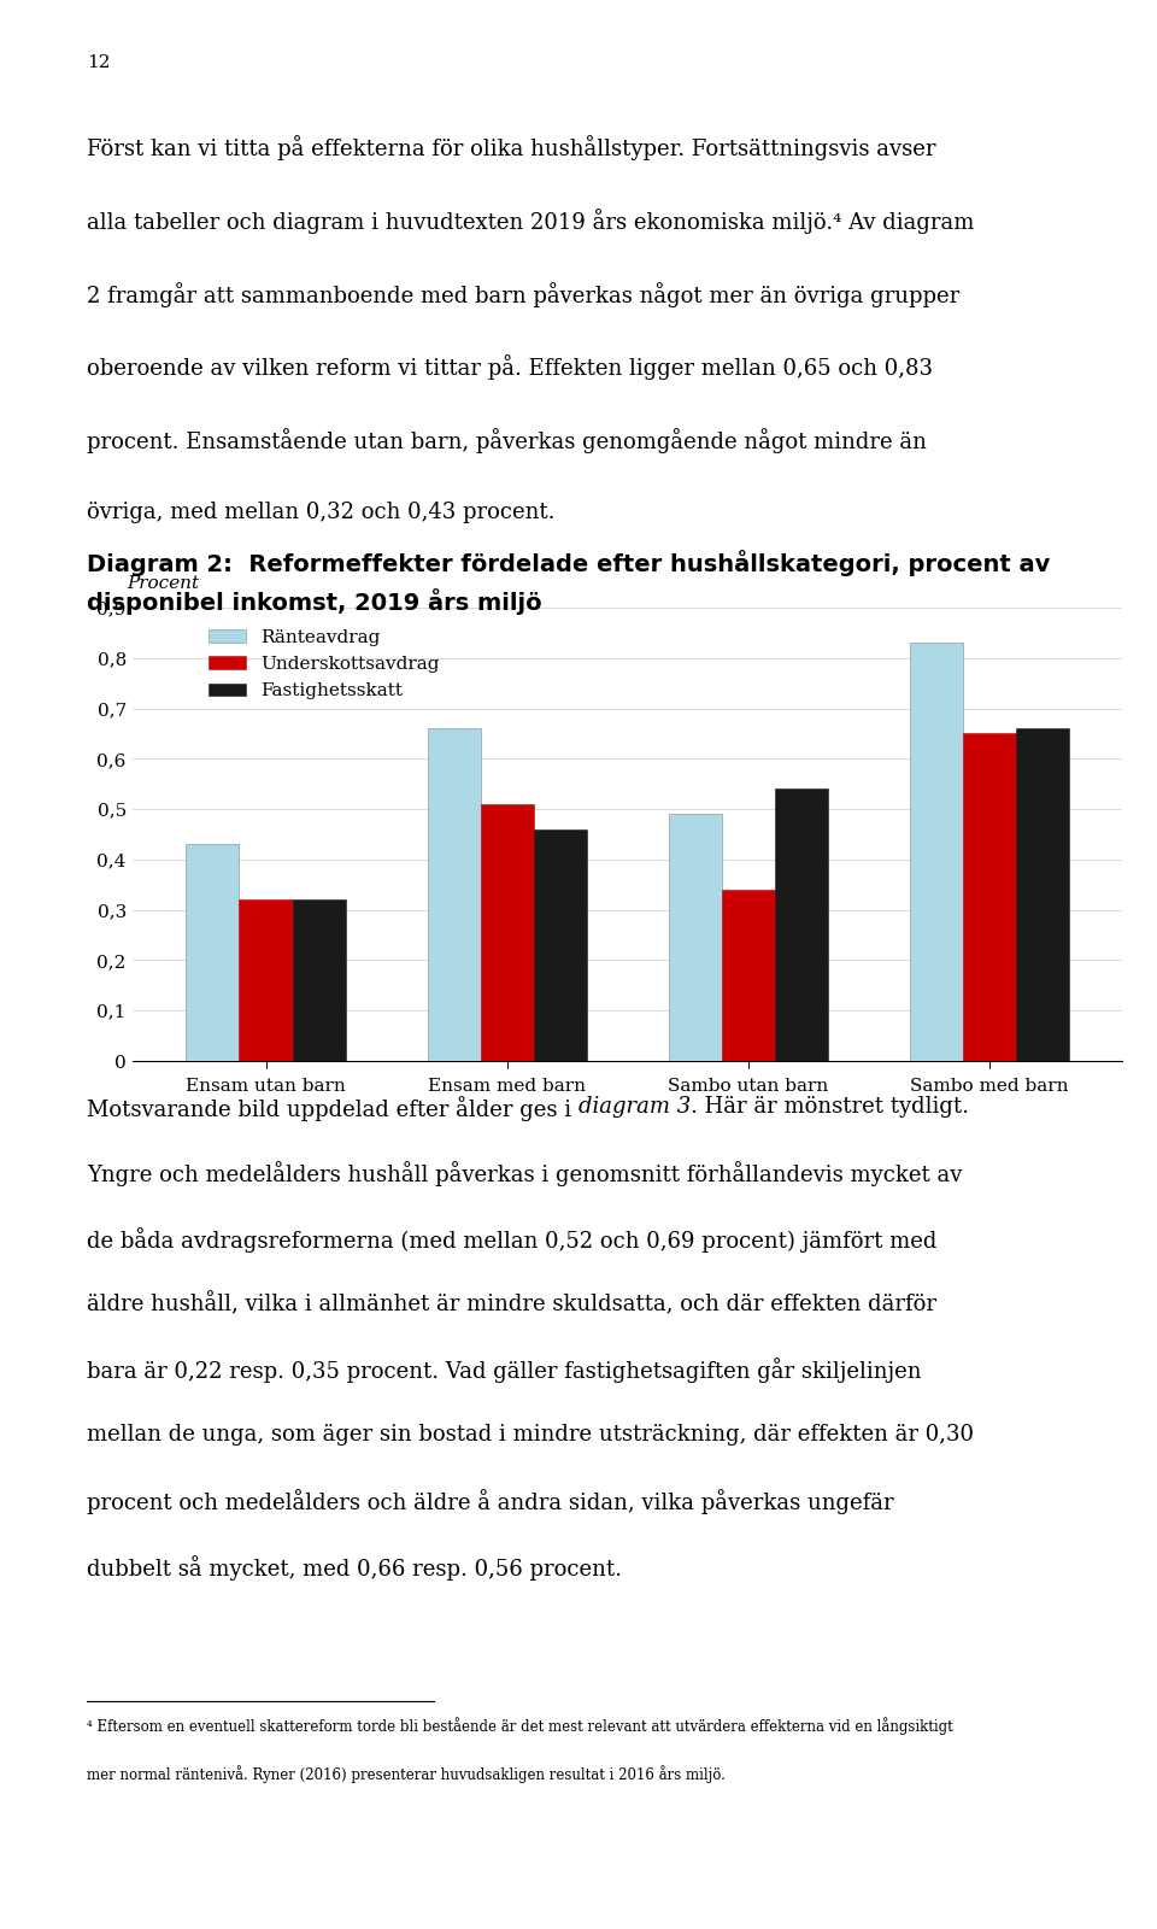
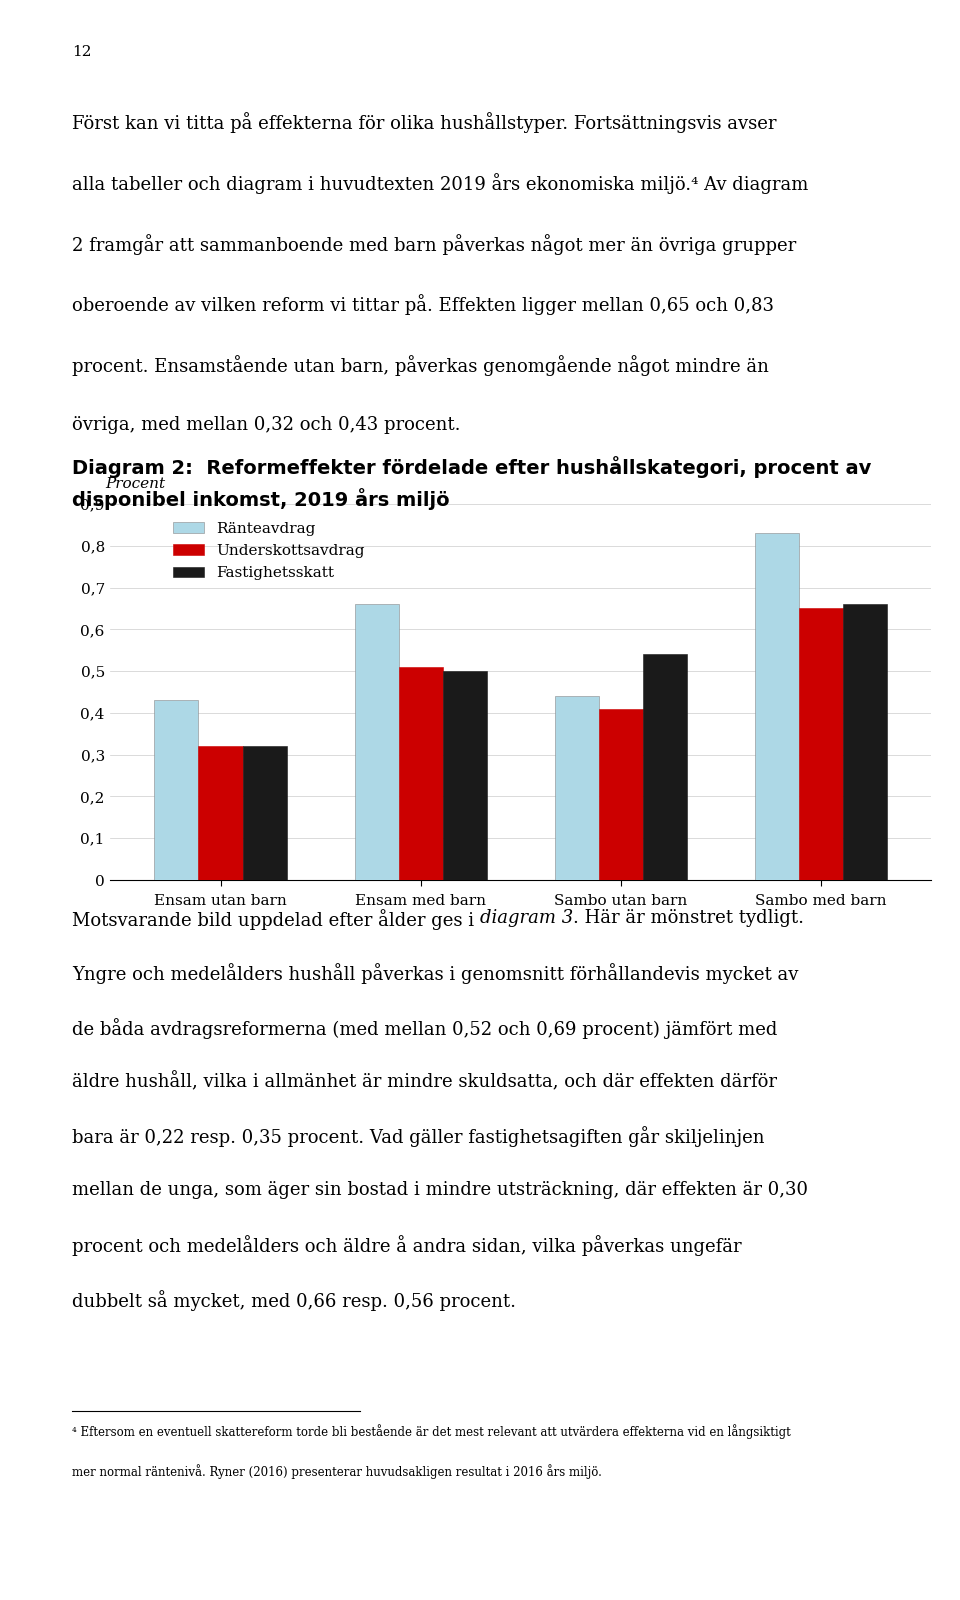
Fastighetsskatt/Ensam med barn: 0,46 -> 0,50
Ränteavdrag/Sambo utan barn: 0,49 -> 0,44
Underskottsavdrag/Sambo utan barn: 0,34 -> 0,41
